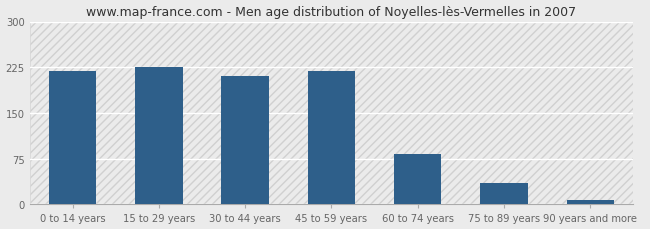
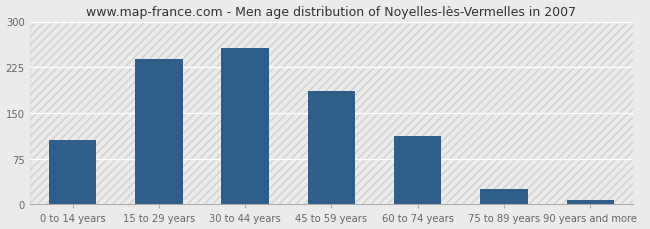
0 to 14 years: 218 -> 106
15 to 29 years: 226 -> 238
30 to 44 years: 210 -> 256
45 to 59 years: 219 -> 186
60 to 74 years: 82 -> 112
75 to 89 years: 35 -> 26
